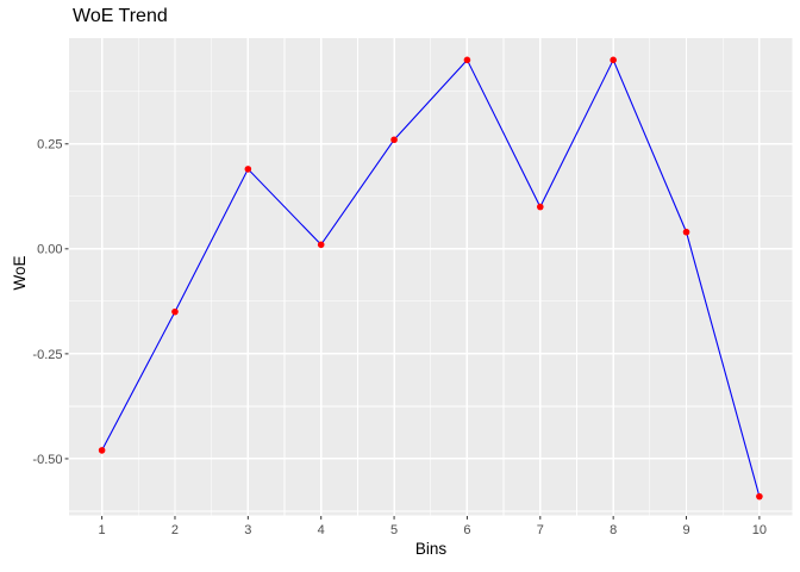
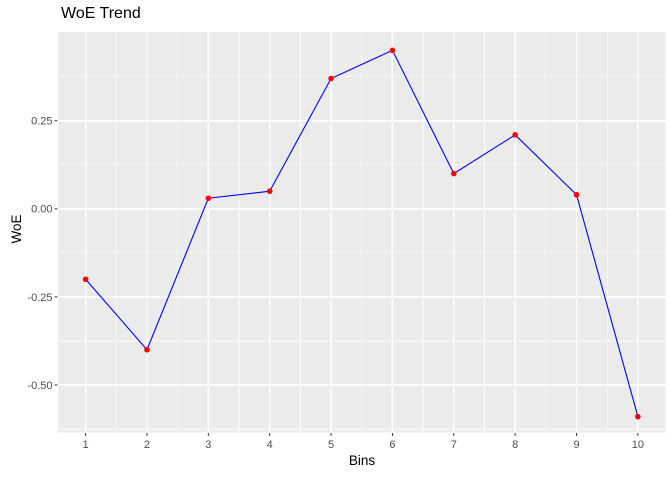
1: -0.48 -> -0.20
2: -0.15 -> -0.40
3: 0.19 -> 0.03
4: 0.01 -> 0.05
5: 0.26 -> 0.37
8: 0.45 -> 0.21
